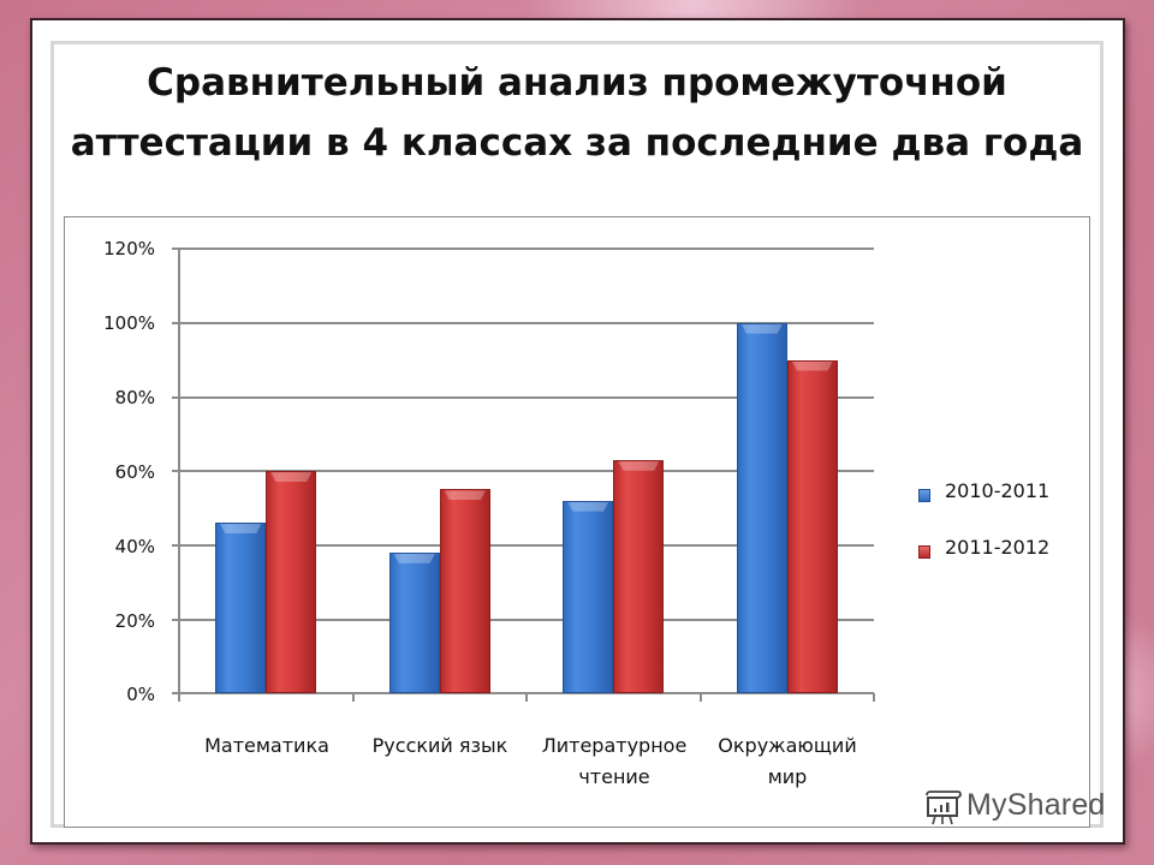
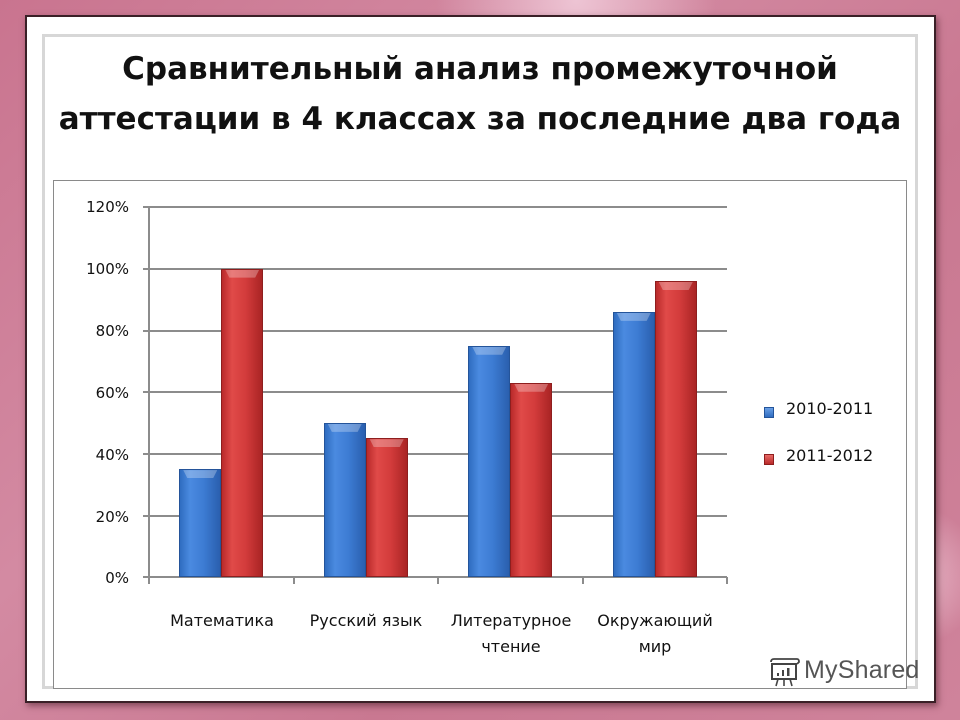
2010-2011/Математика: 46% -> 35%
2011-2012/Математика: 60% -> 100%
2010-2011/Русский язык: 38% -> 50%
2011-2012/Русский язык: 55% -> 45%
2010-2011/Литературное чтение: 52% -> 75%
2010-2011/Окружающий мир: 100% -> 86%
2011-2012/Окружающий мир: 90% -> 96%
